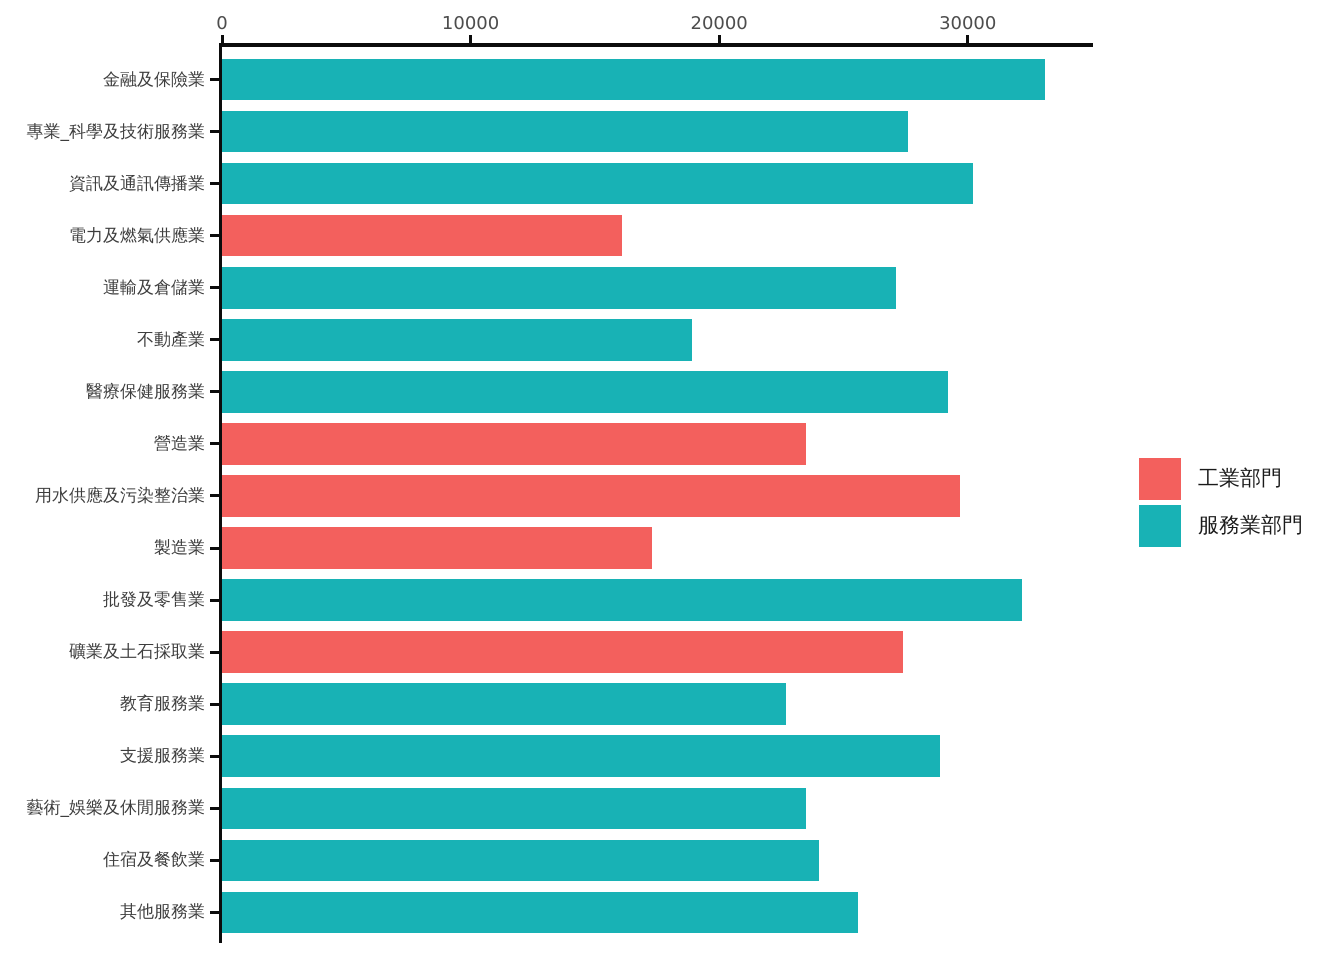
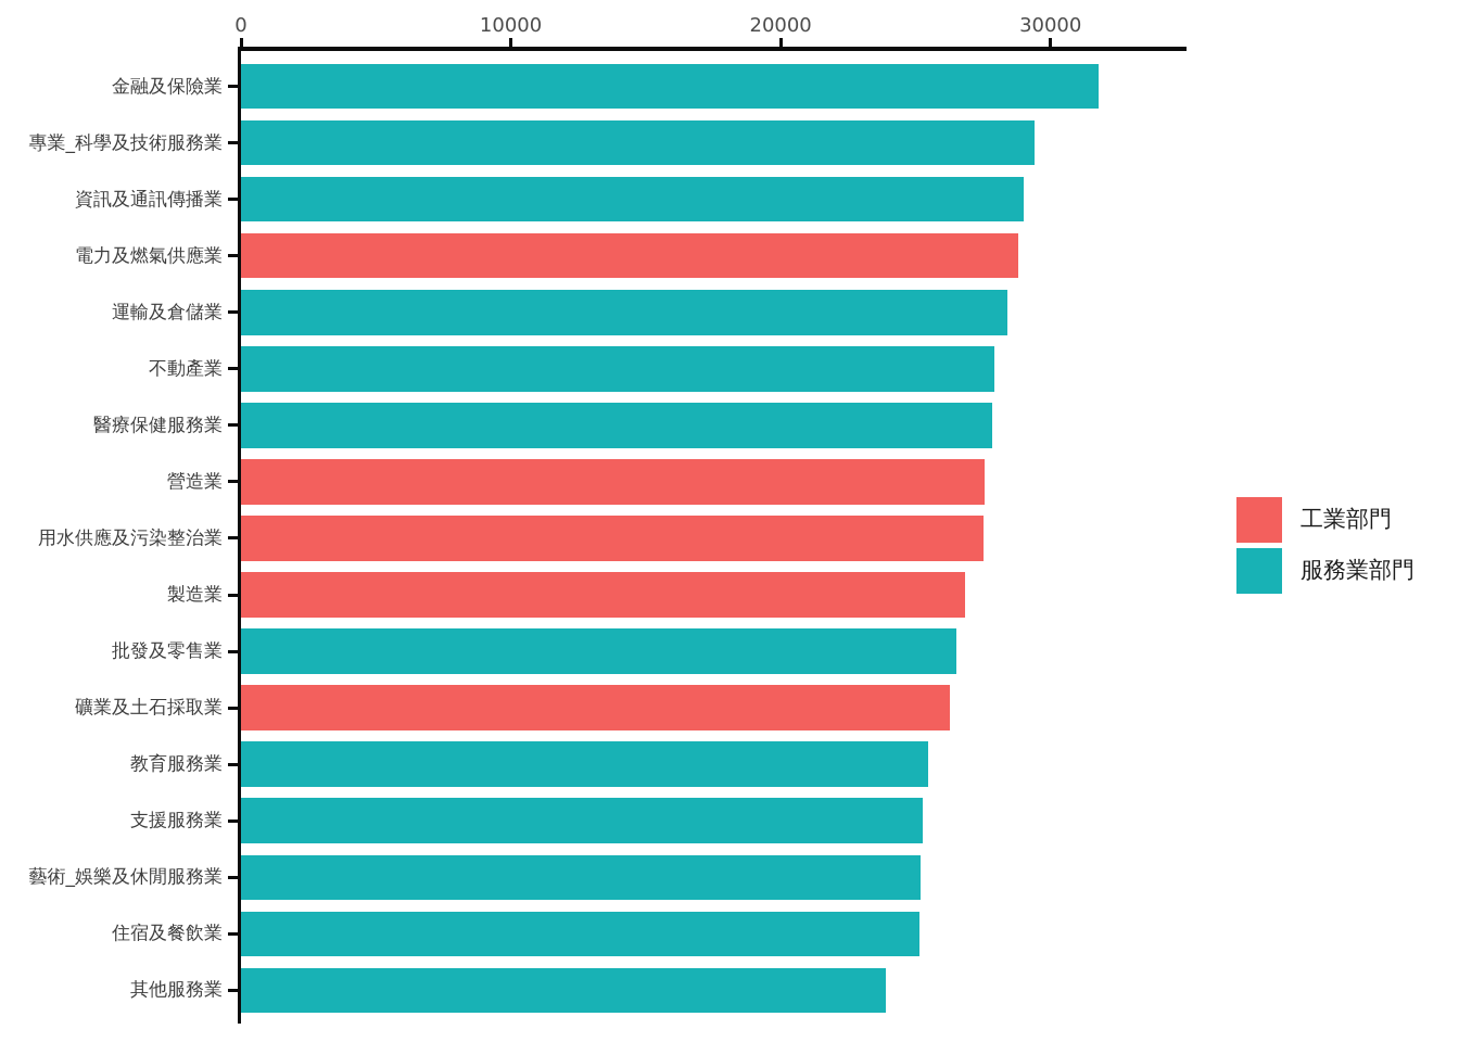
金融及保險業: 33100 -> 31800
專業_科學及技術服務業: 27600 -> 29400
資訊及通訊傳播業: 30200 -> 29000
電力及燃氣供應業: 16100 -> 28800
運輸及倉儲業: 27100 -> 28400
不動產業: 18900 -> 27900
醫療保健服務業: 29200 -> 27800
營造業: 23500 -> 27600
用水供應及污染整治業: 29700 -> 27500
製造業: 17300 -> 26800
批發及零售業: 32200 -> 26500
礦業及土石採取業: 27400 -> 26200
教育服務業: 22700 -> 25400
支援服務業: 28900 -> 25300
藝術_娛樂及休閒服務業: 23500 -> 25200
住宿及餐飲業: 24000 -> 25200
其他服務業: 25600 -> 23900
